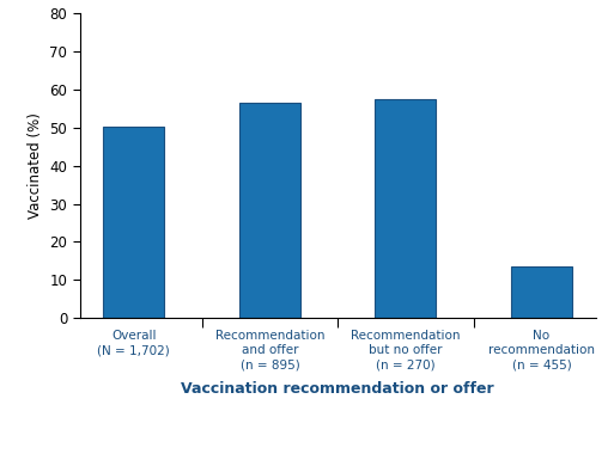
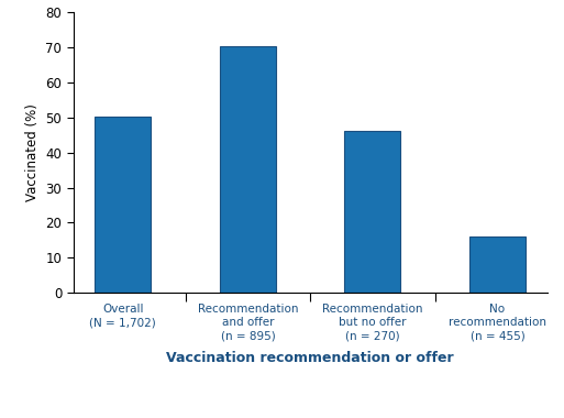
Recommendation and offer (n = 895): 56.5 -> 70.5
Recommendation but no offer (n = 270): 57.5 -> 46.3
No recommendation (n = 455): 13.5 -> 16.1
